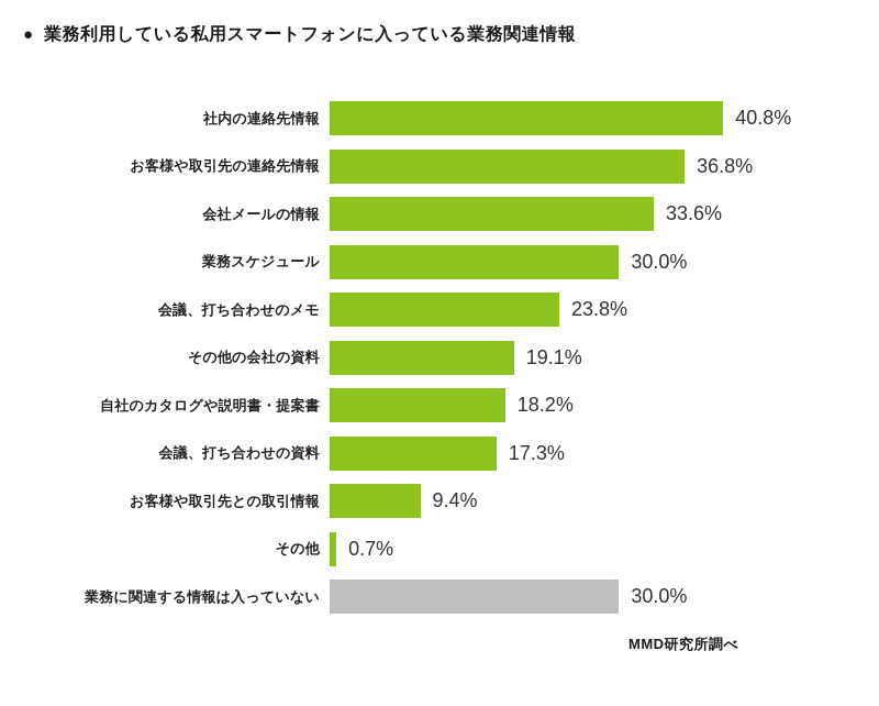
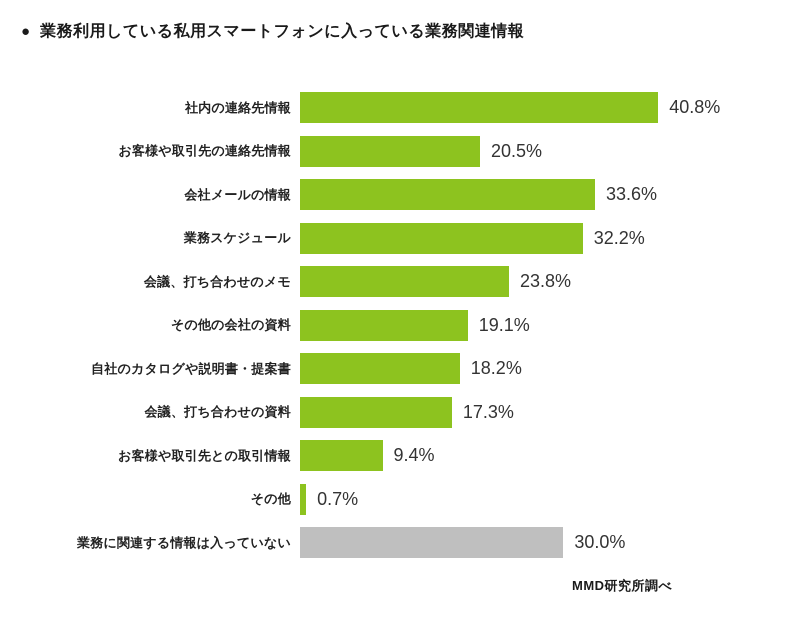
お客様や取引先の連絡先情報: 36.8% -> 20.5%
業務スケジュール: 30.0% -> 32.2%
